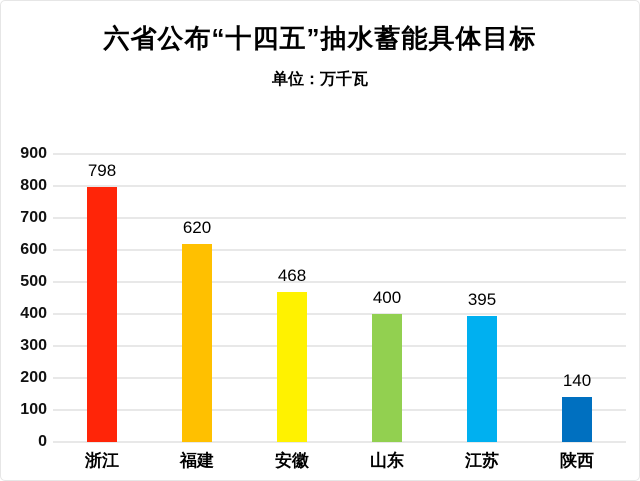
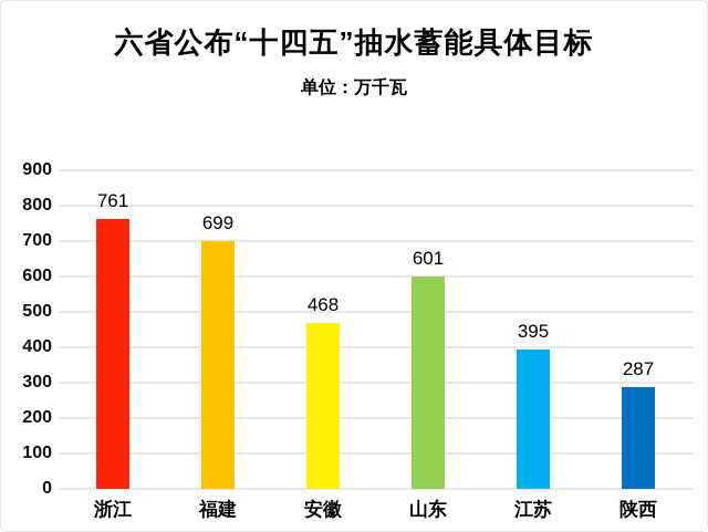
浙江: 798 -> 761
福建: 620 -> 699
山东: 400 -> 601
陕西: 140 -> 287
